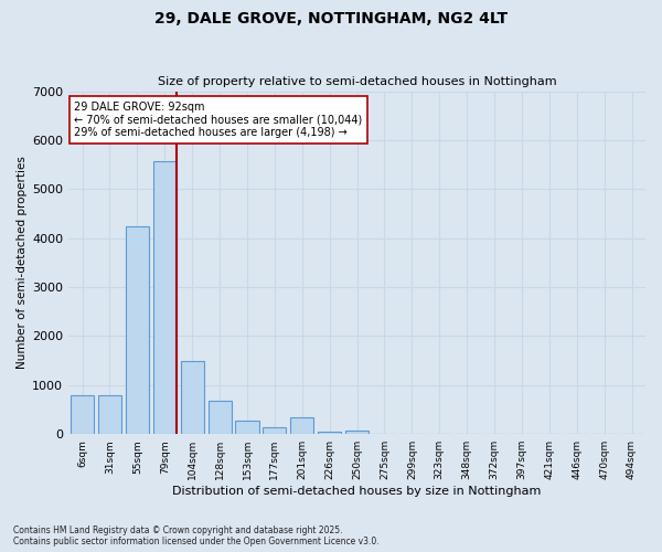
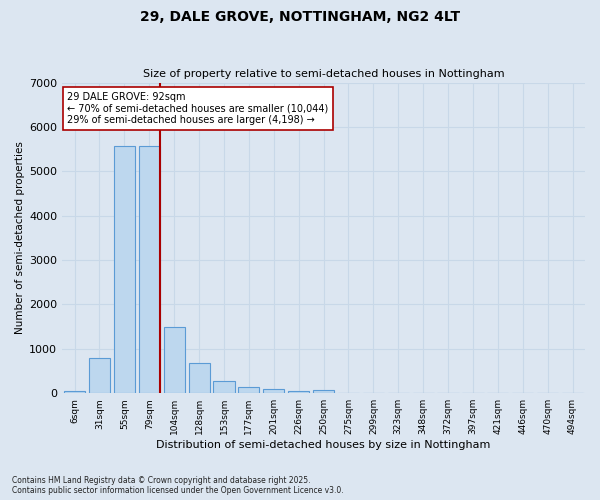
6sqm: 800 -> 50
55sqm: 4250 -> 5560
201sqm: 350 -> 90
